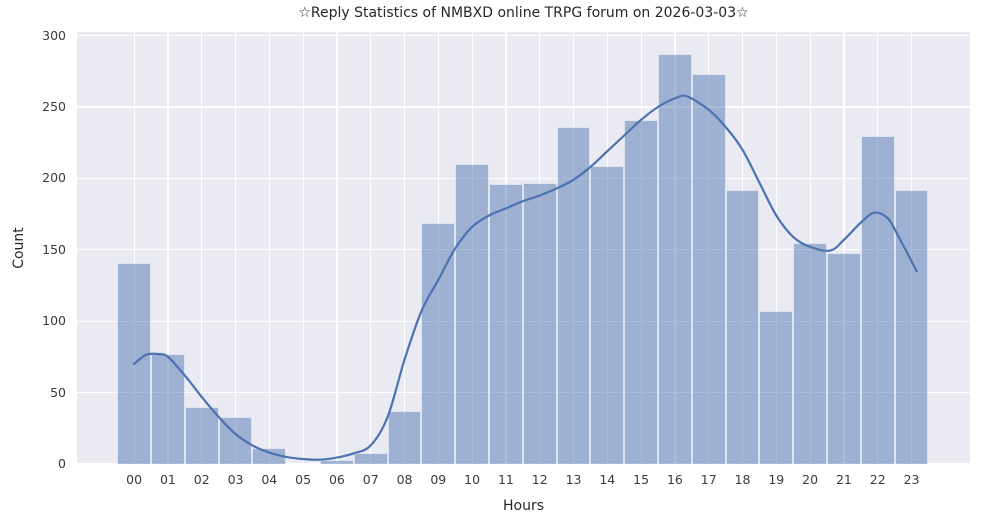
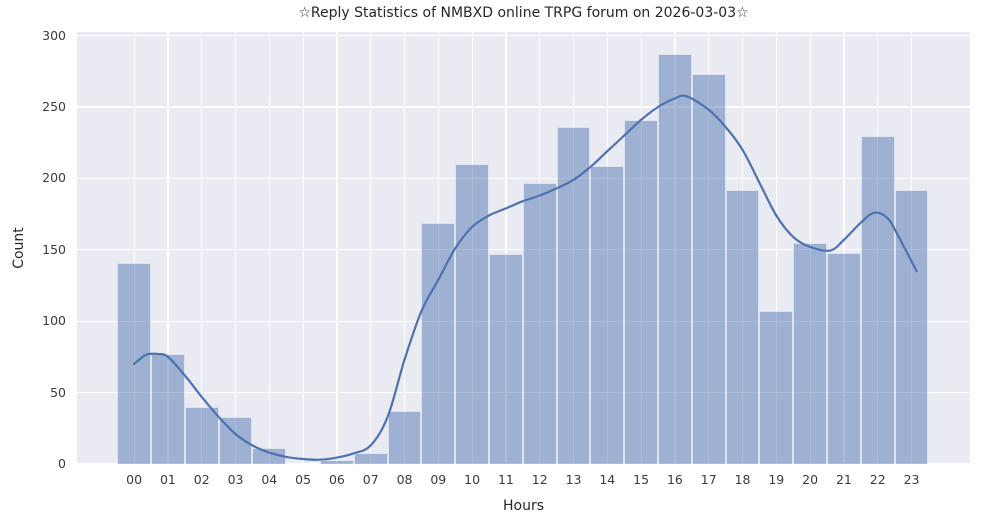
11: 196 -> 147
